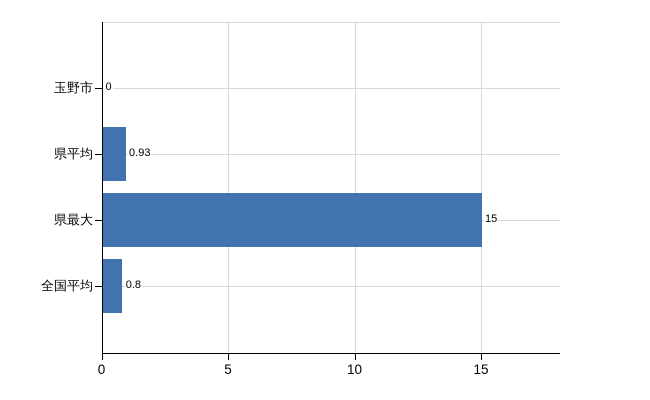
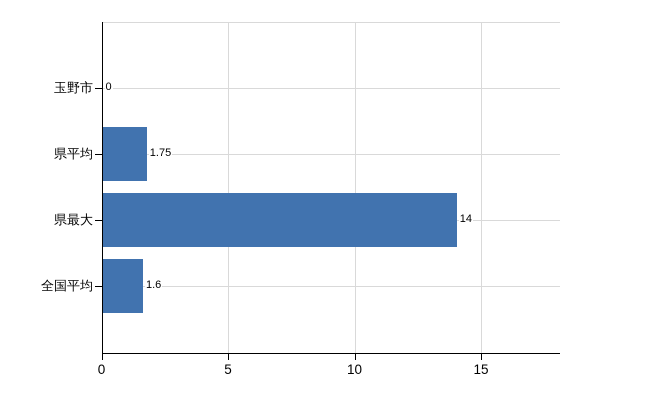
県平均: 0.93 -> 1.75
県最大: 15 -> 14
全国平均: 0.8 -> 1.6
